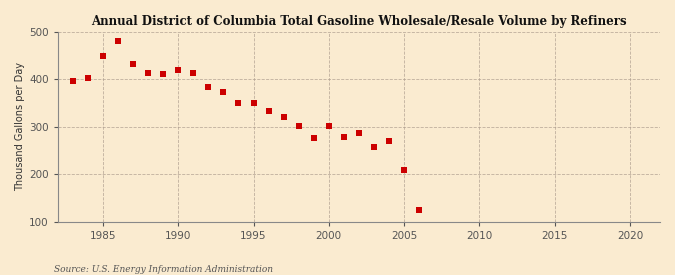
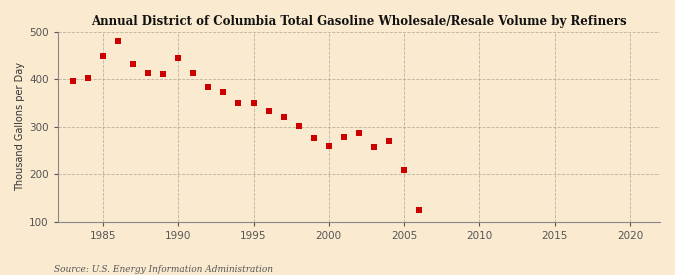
1990: 420 -> 445
2000: 301 -> 260
